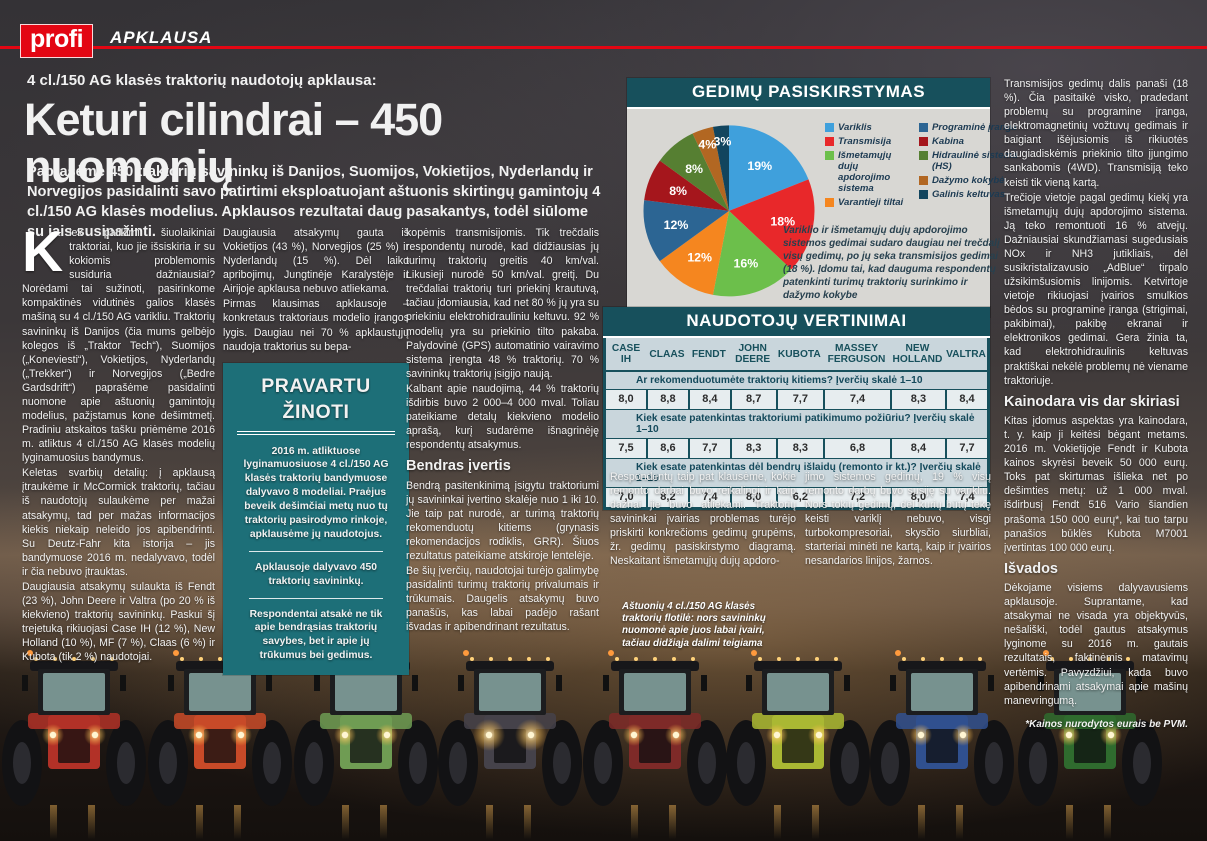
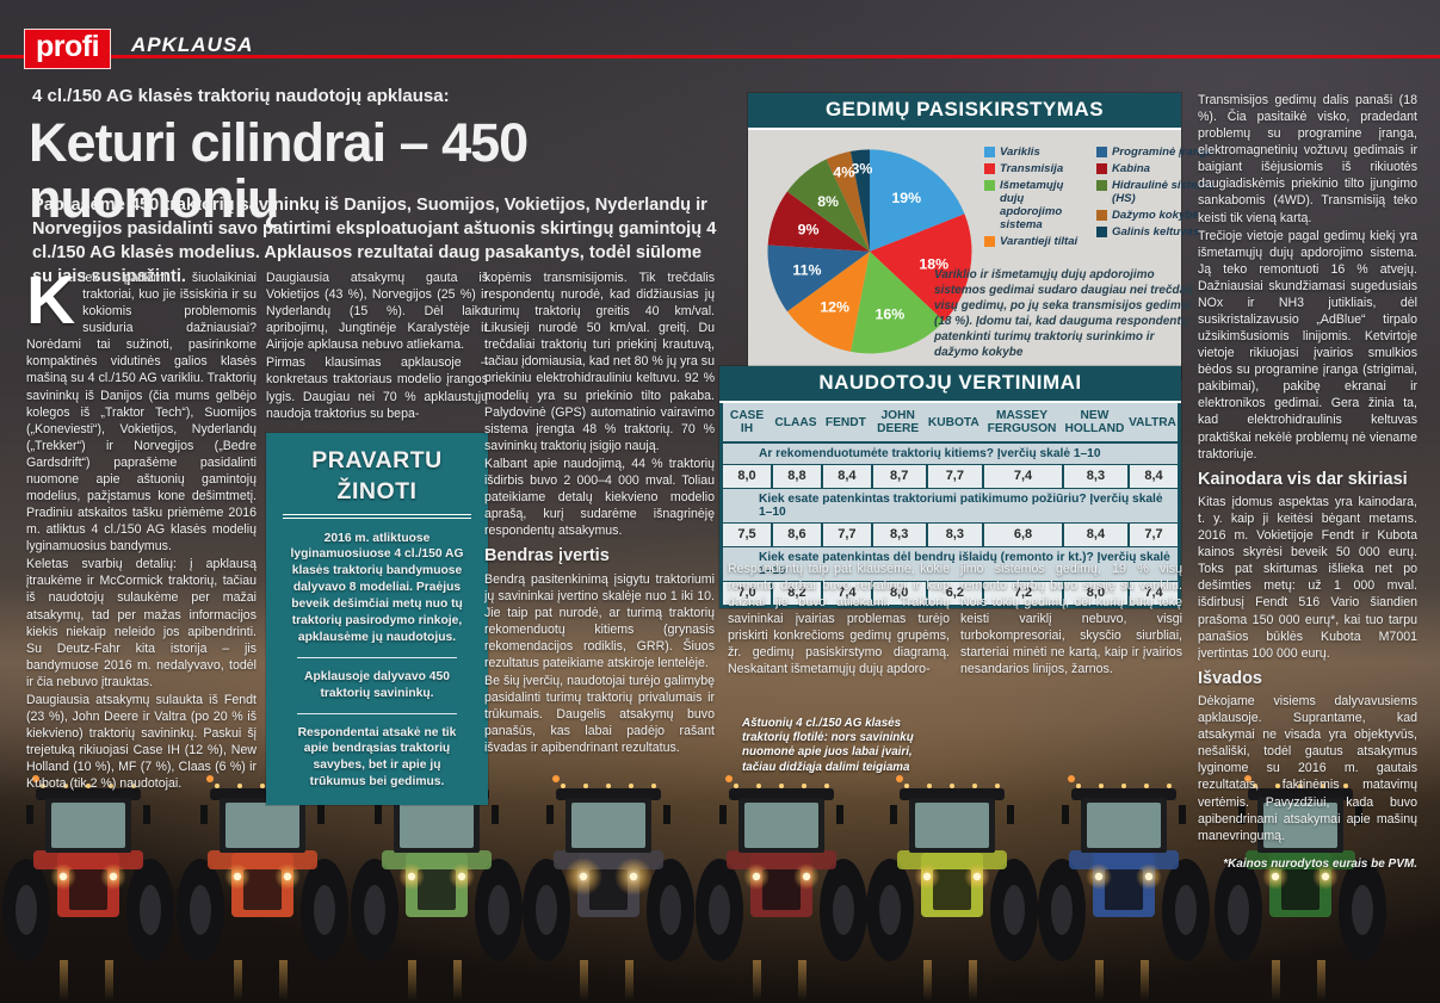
Programinė įranga: 12% -> 11%
Kabina: 8% -> 9%
